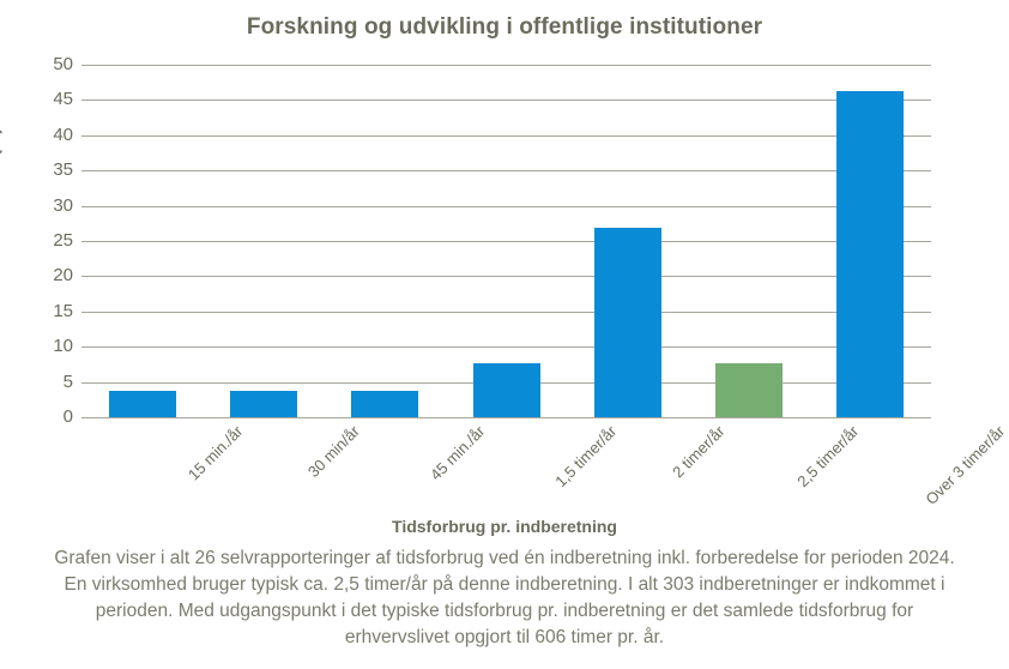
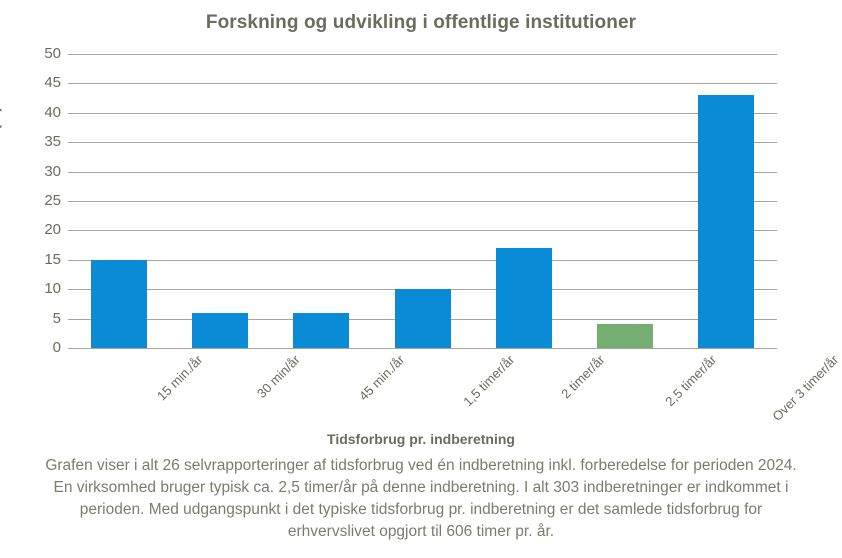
15 min./år: 4 -> 15
30 min/år: 4 -> 6
45 min./år: 4 -> 6
1,5 timer/år: 8 -> 10
2 timer/år: 27 -> 17
2,5 timer/år: 8 -> 4
Over 3 timer/år: 46 -> 43
